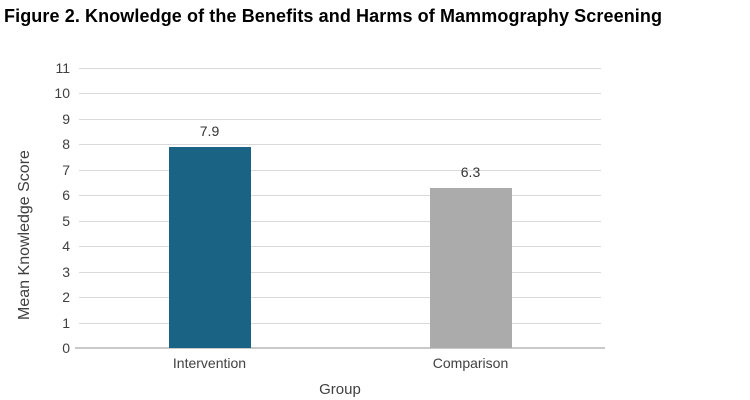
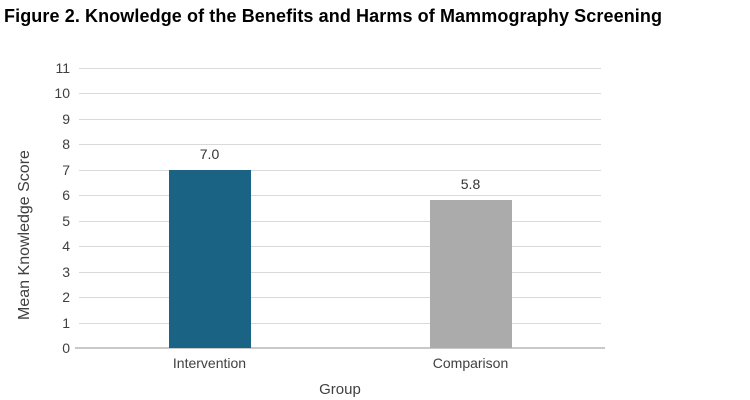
Intervention: 7.9 -> 7.0
Comparison: 6.3 -> 5.8
